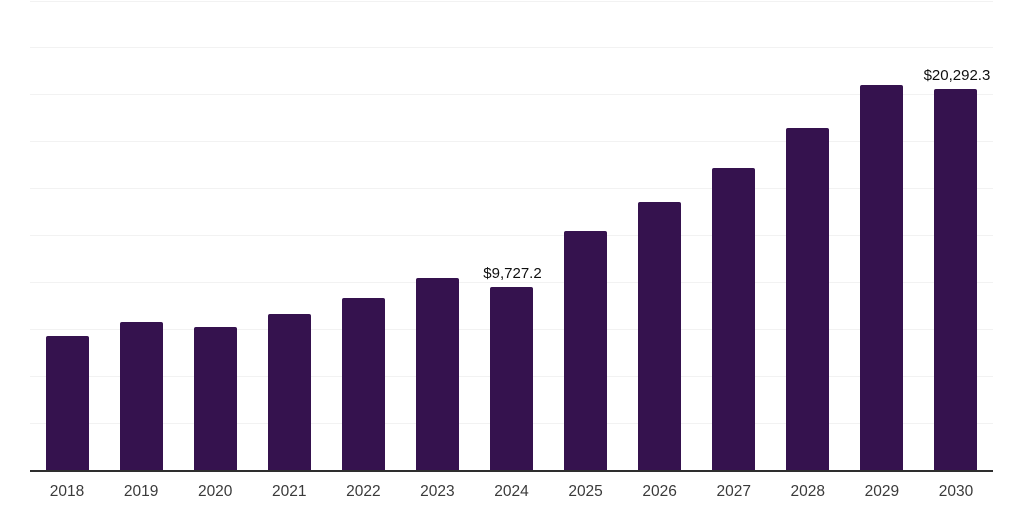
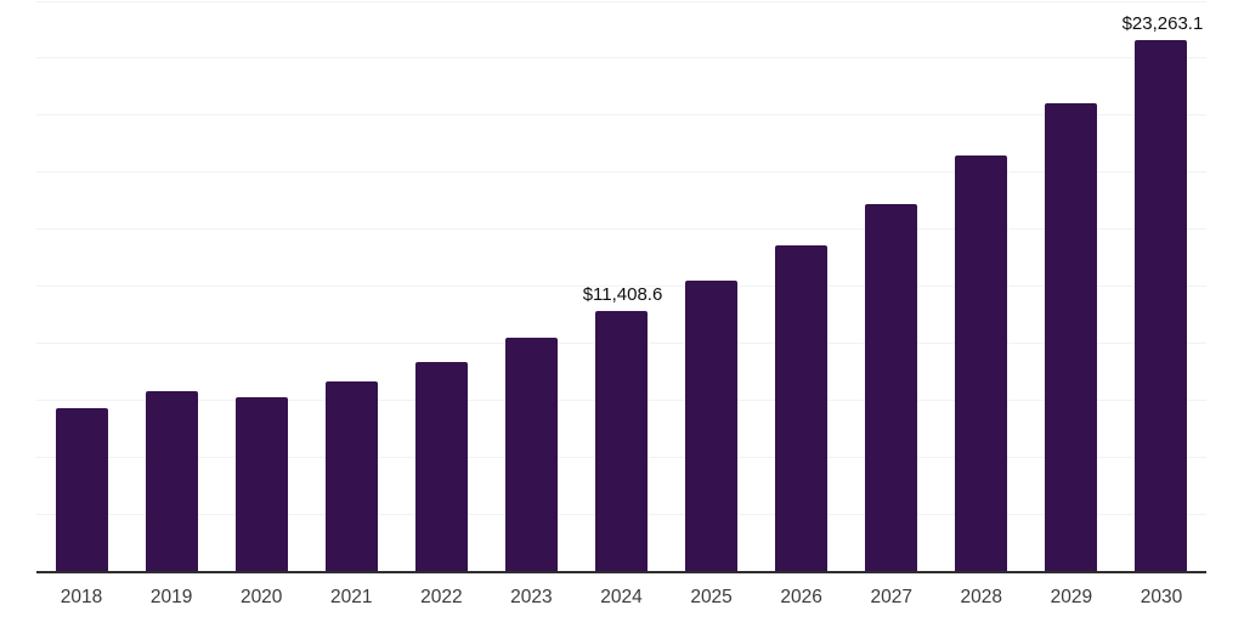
2024: $9,727.2 -> $11,408.6
2030: $20,292.3 -> $23,263.1
